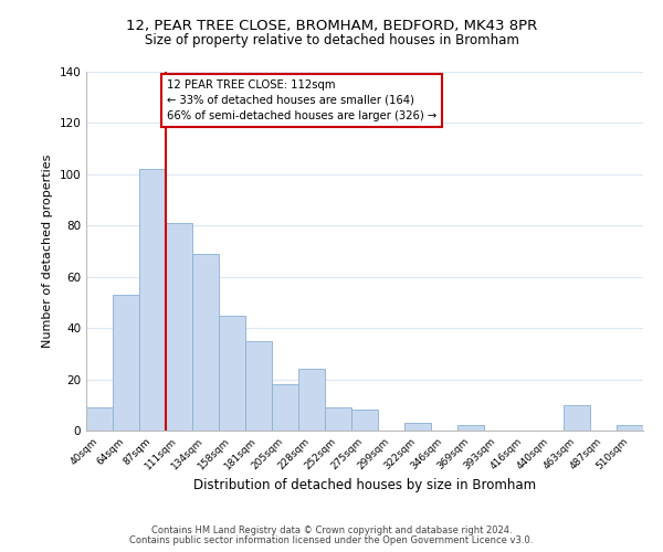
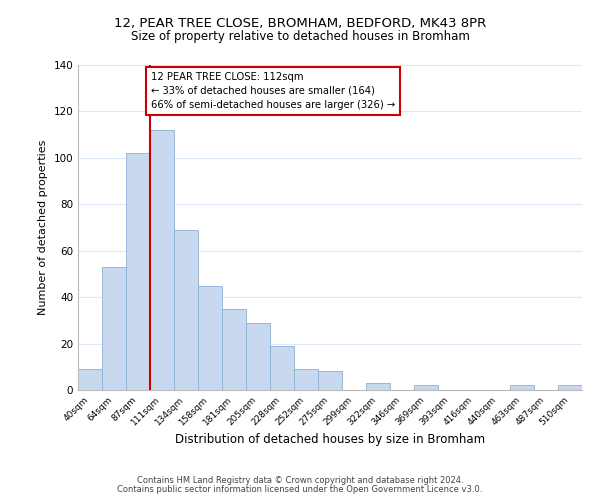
111sqm: 81 -> 112
205sqm: 18 -> 29
228sqm: 24 -> 19
463sqm: 10 -> 2
